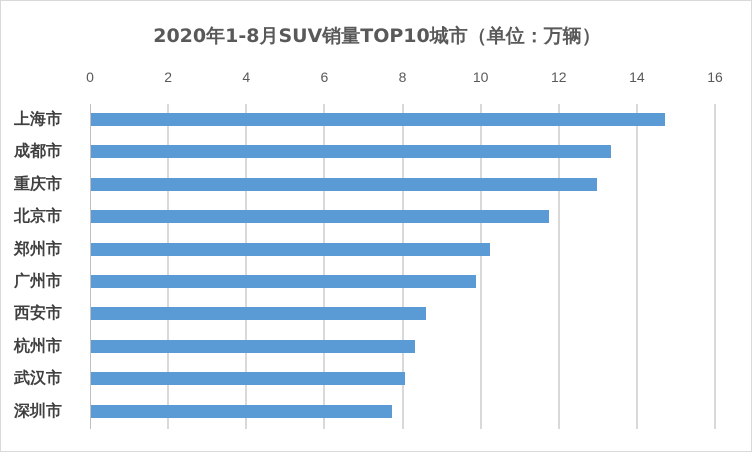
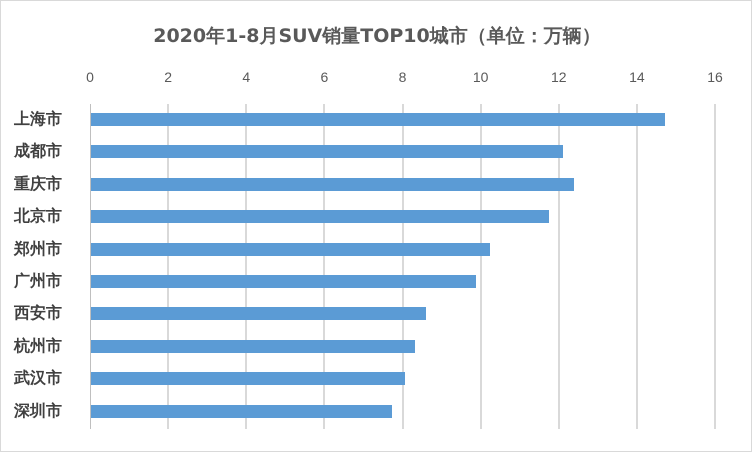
成都市: 13.3 -> 12.1
重庆市: 13.0 -> 12.4
